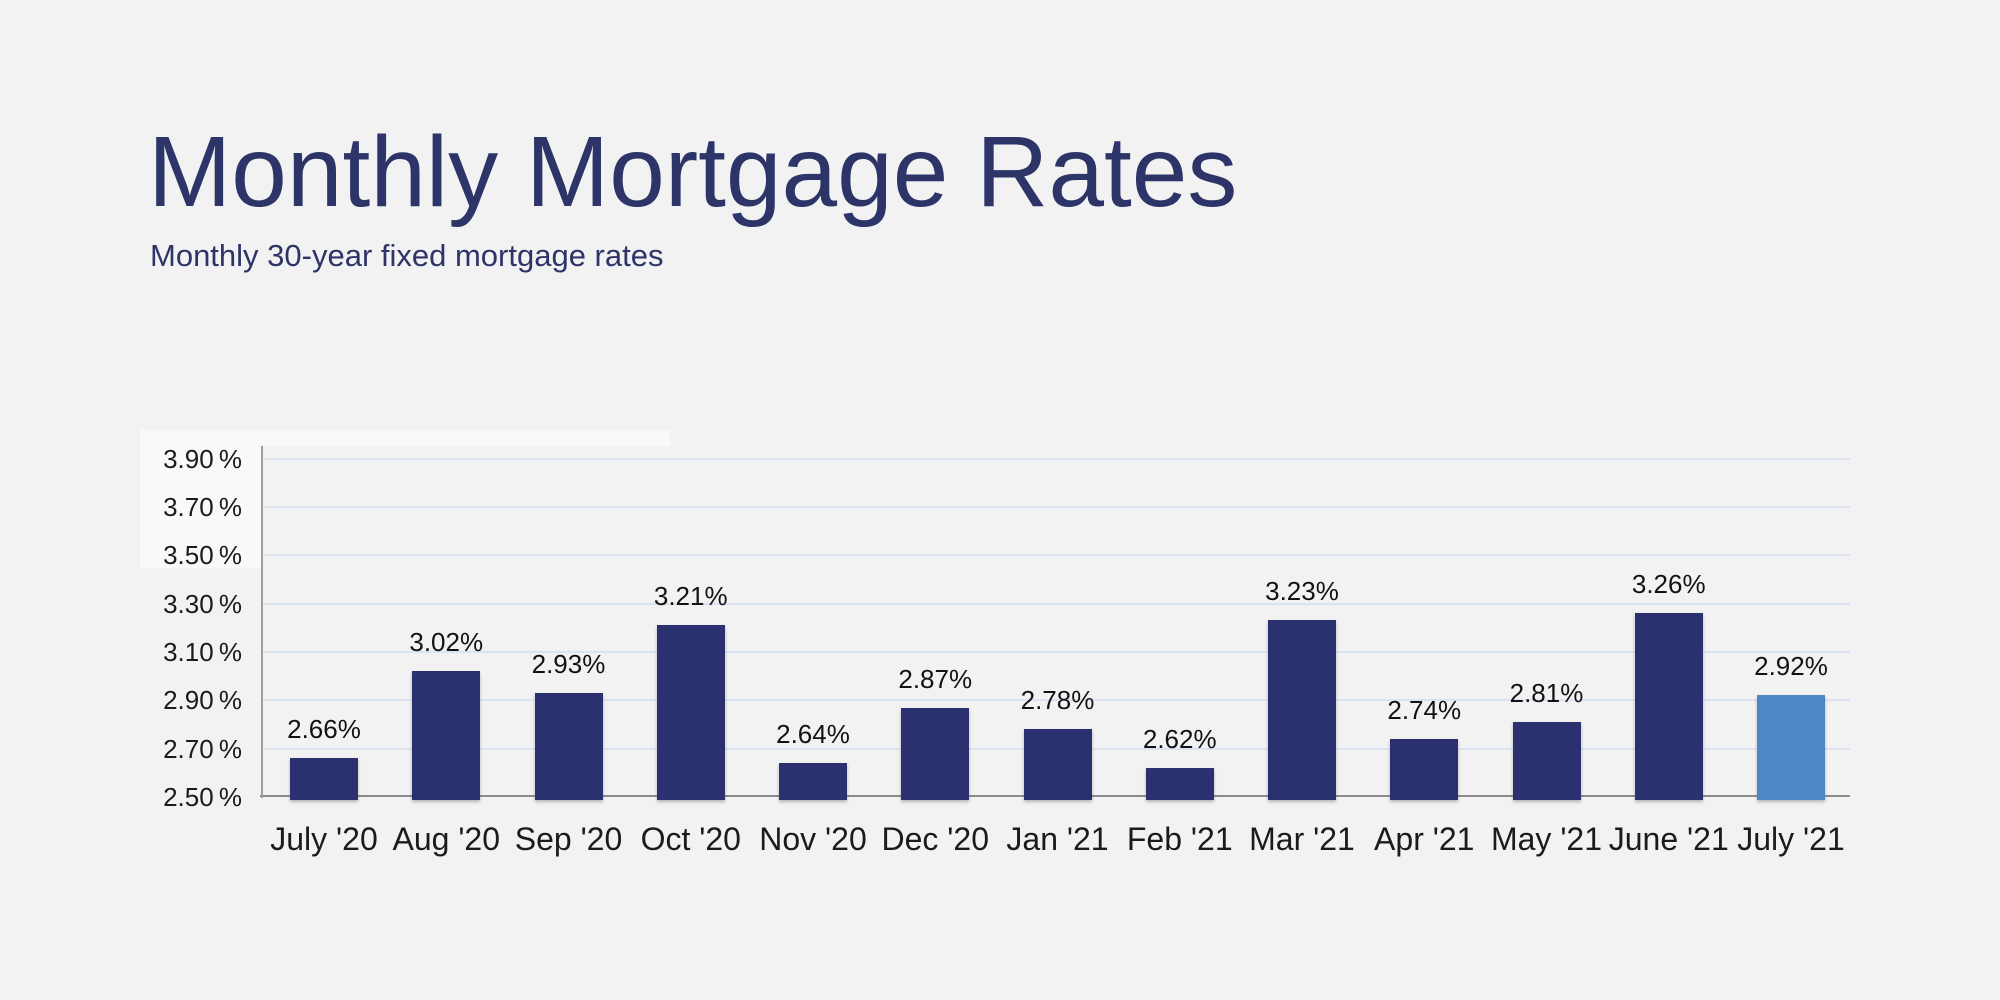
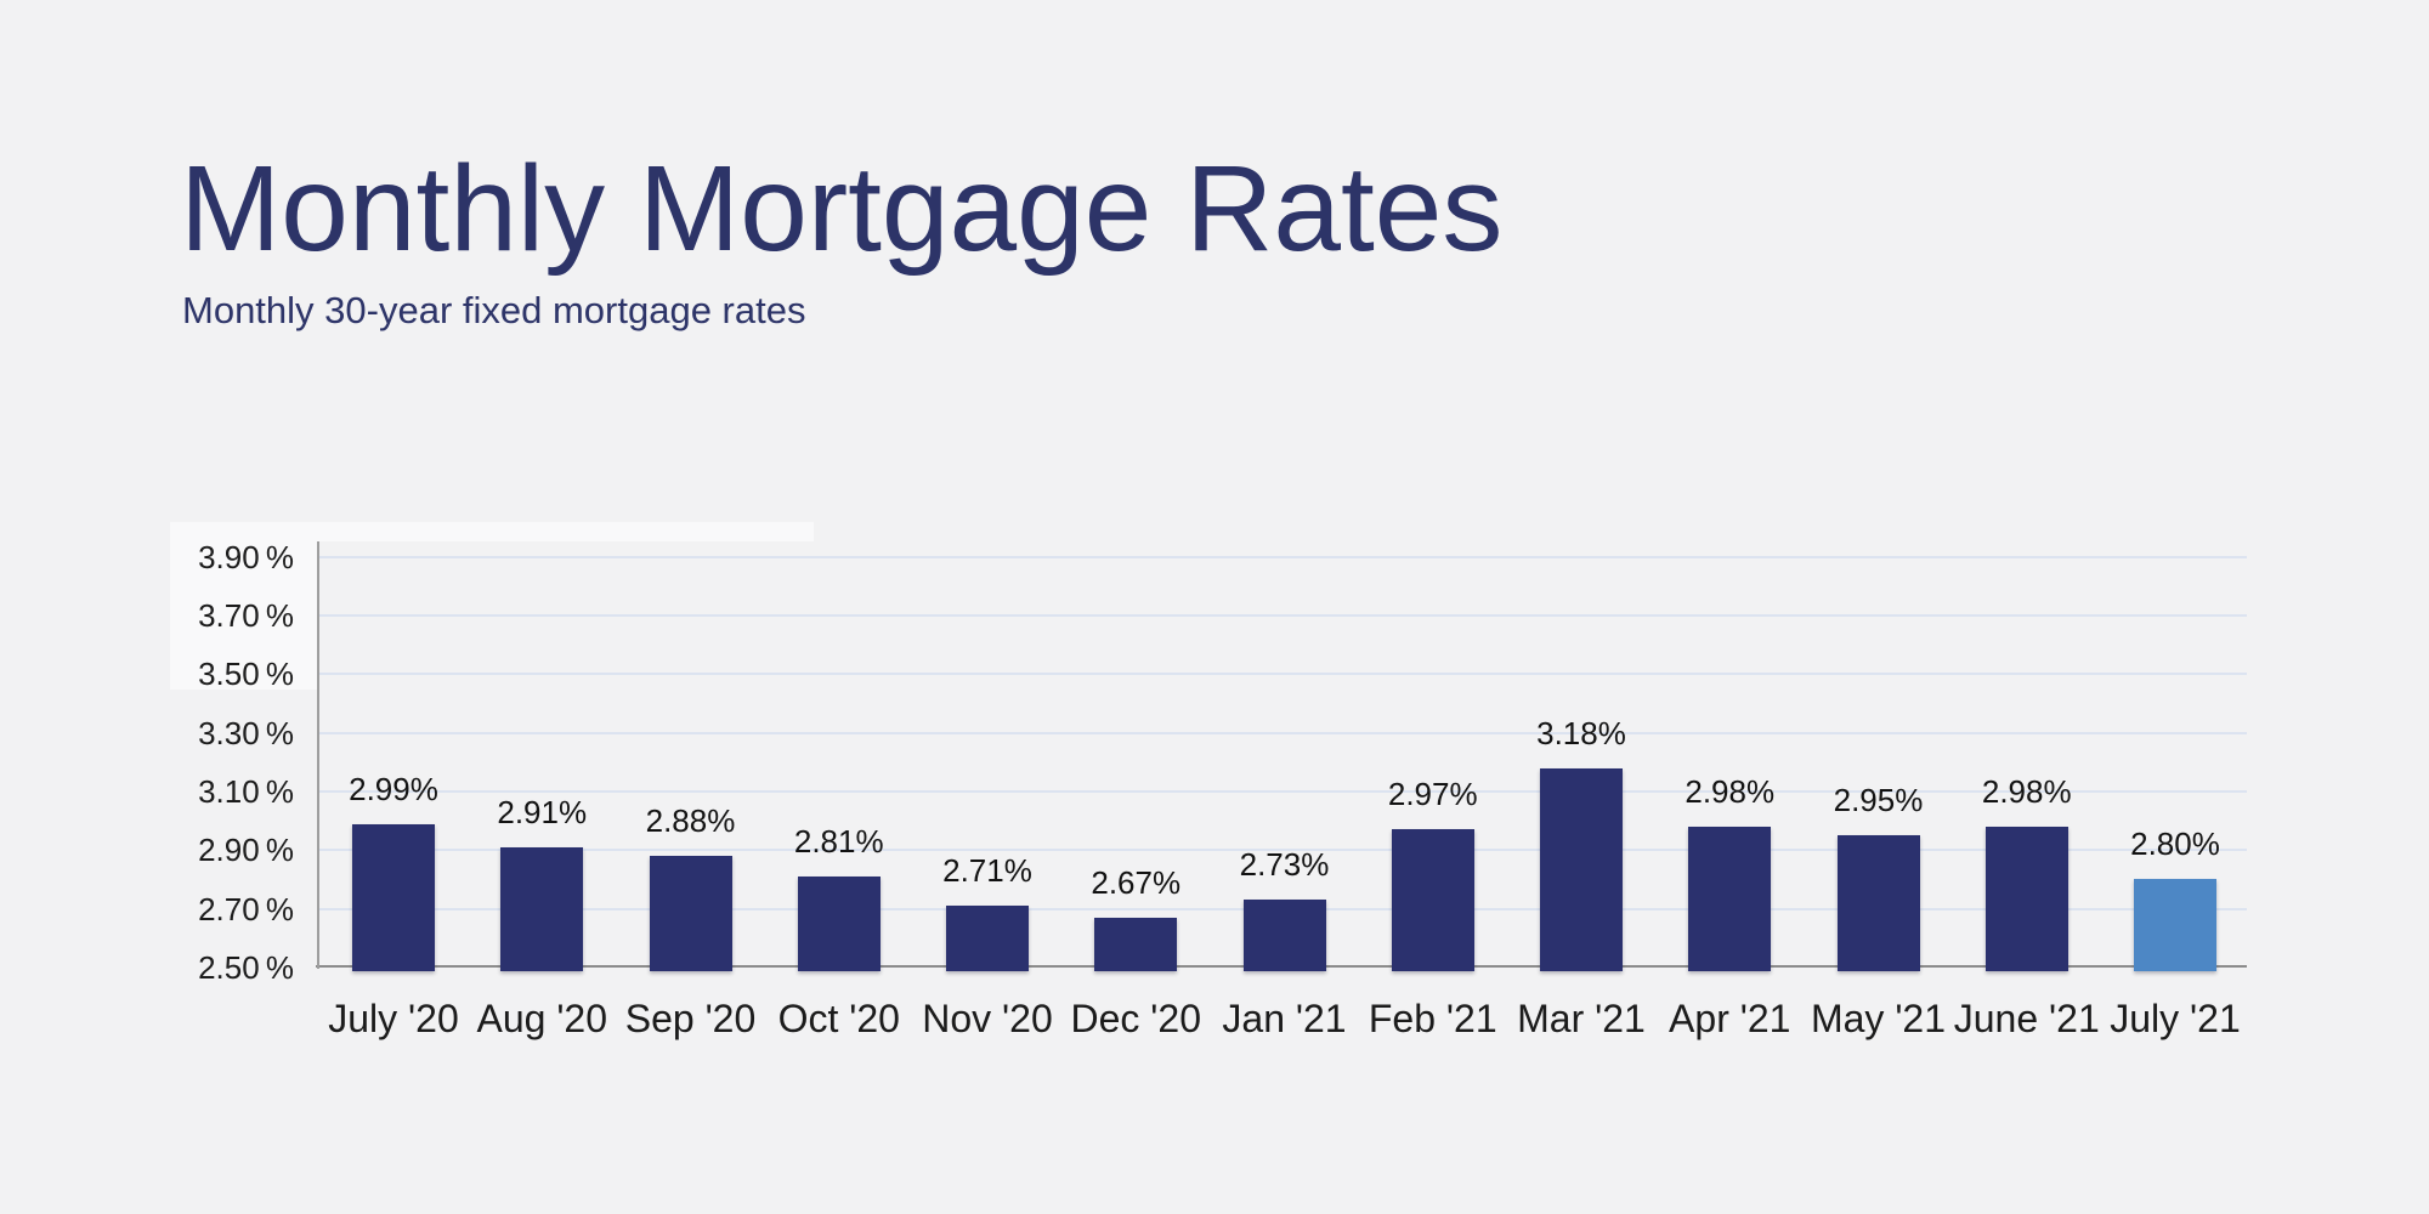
July '20: 2.66% -> 2.99%
Aug '20: 3.02% -> 2.91%
Sep '20: 2.93% -> 2.88%
Oct '20: 3.21% -> 2.81%
Nov '20: 2.64% -> 2.71%
Dec '20: 2.87% -> 2.67%
Jan '21: 2.78% -> 2.73%
Feb '21: 2.62% -> 2.97%
Mar '21: 3.23% -> 3.18%
Apr '21: 2.74% -> 2.98%
May '21: 2.81% -> 2.95%
June '21: 3.26% -> 2.98%
July '21: 2.92% -> 2.80%
